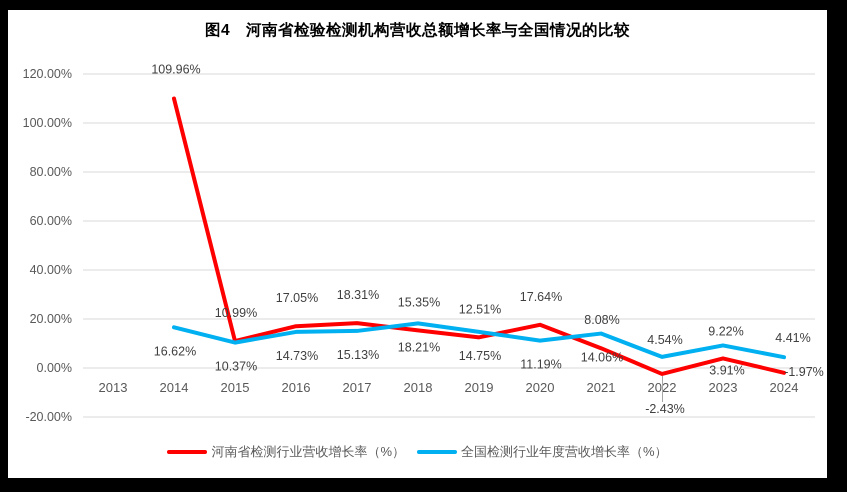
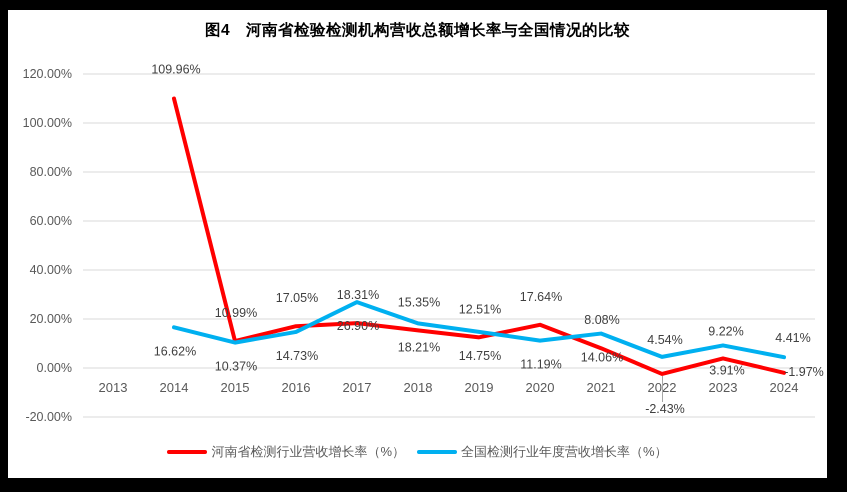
全国检测行业年度营收增长率（%）/2017: 15.13% -> 26.90%
